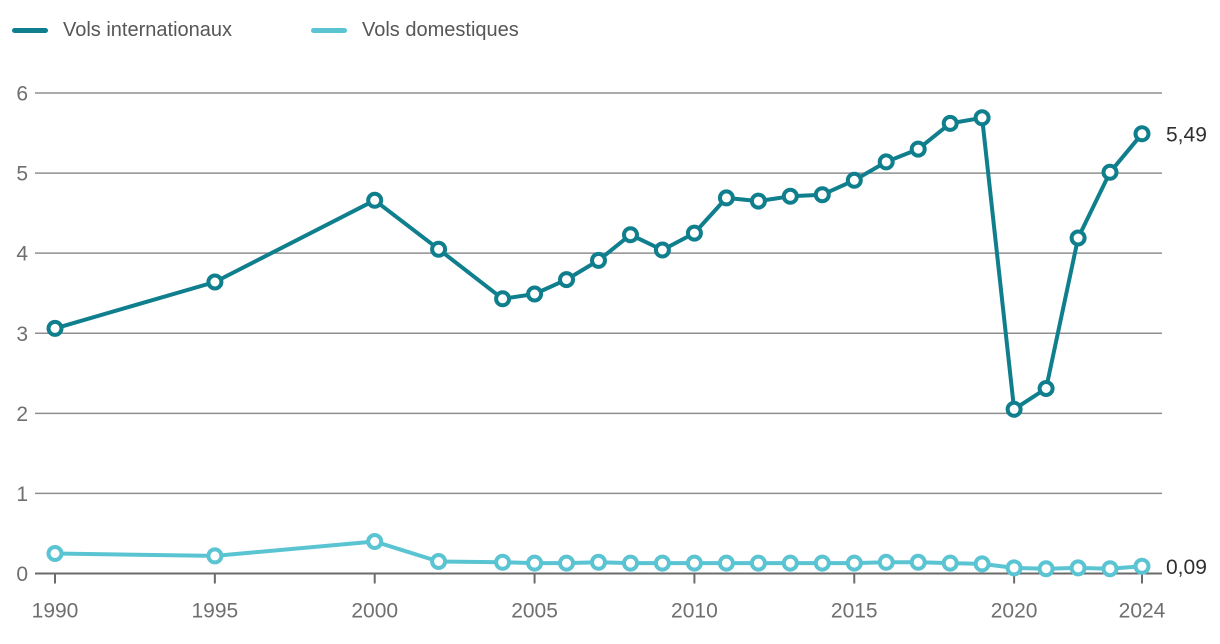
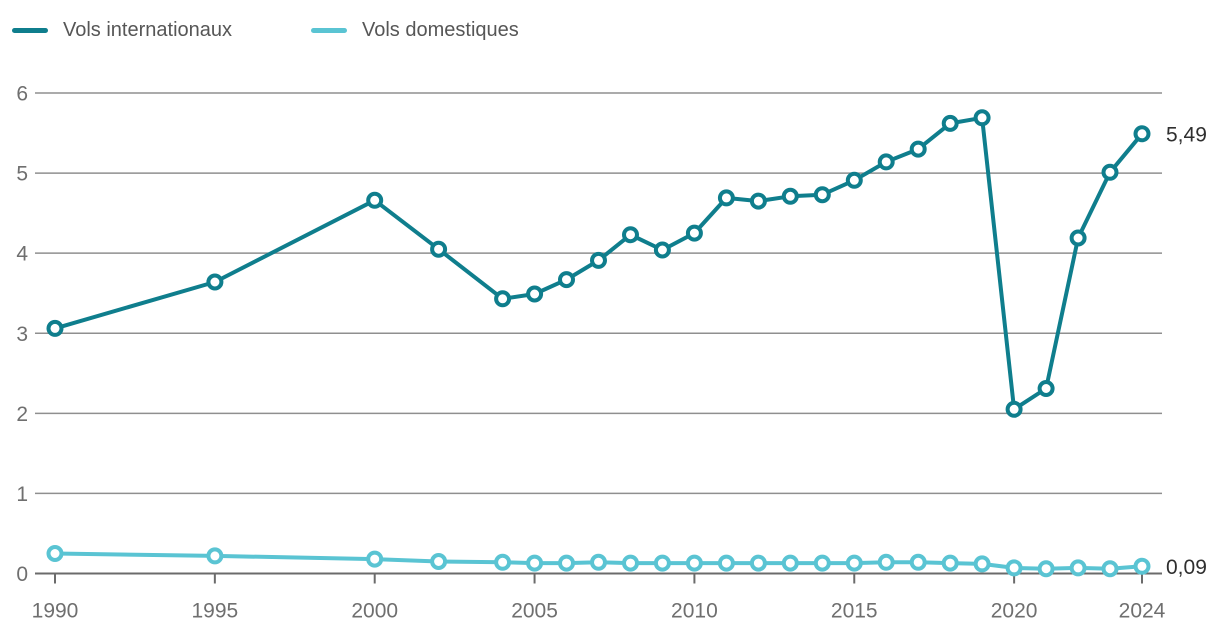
Vols domestiques/2000: 0.4 -> 0.2
